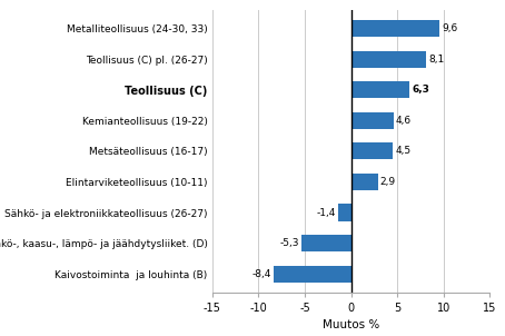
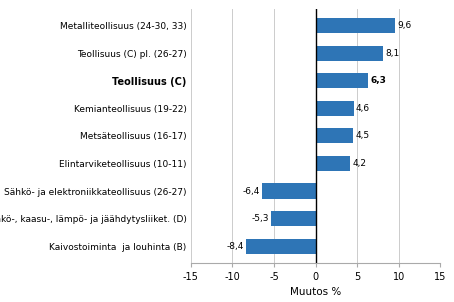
Elintarviketeollisuus (10-11): 2,9 -> 4,2
Sähkö- ja elektroniikkateollisuus (26-27): -1,4 -> -6,4
